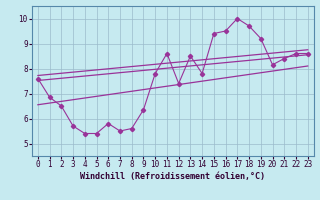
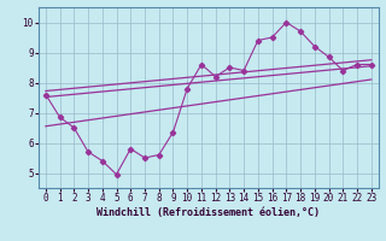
5: 5.40 -> 4.95
12: 7.40 -> 8.20
14: 7.80 -> 8.40
20: 8.15 -> 8.85
